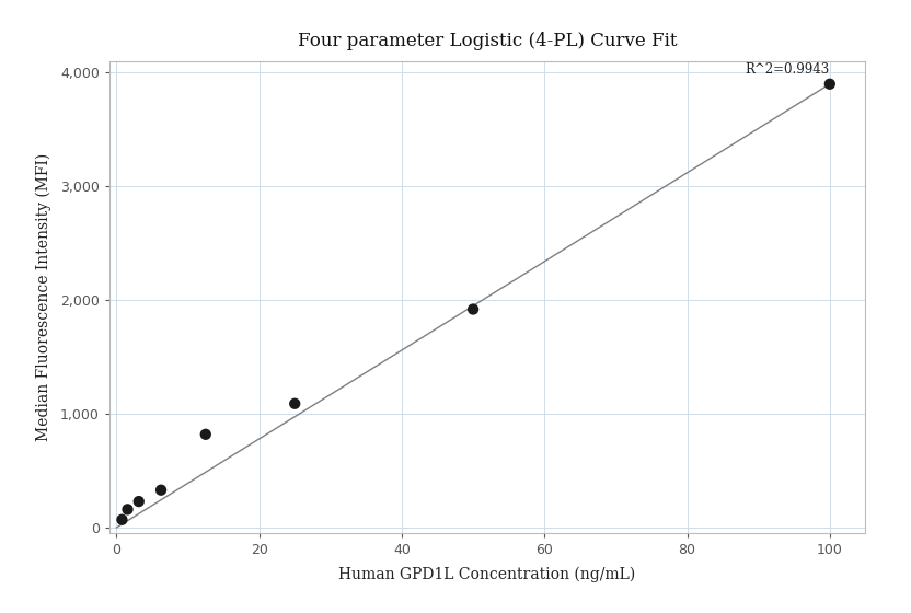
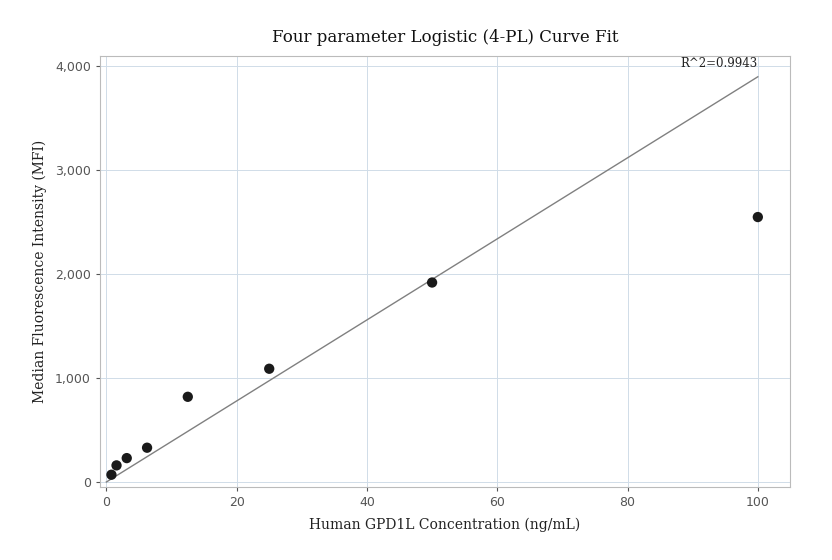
100: 3,900 -> 2,550
